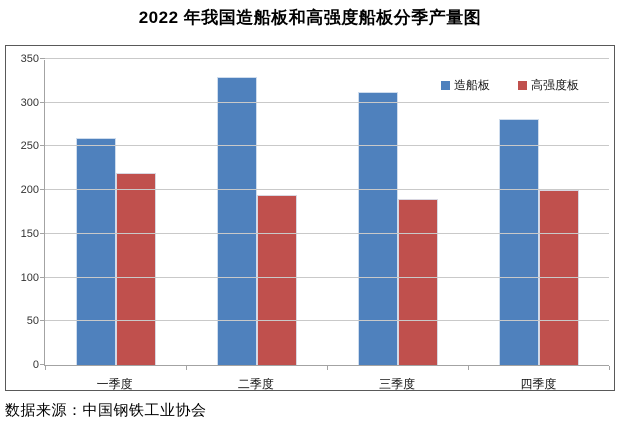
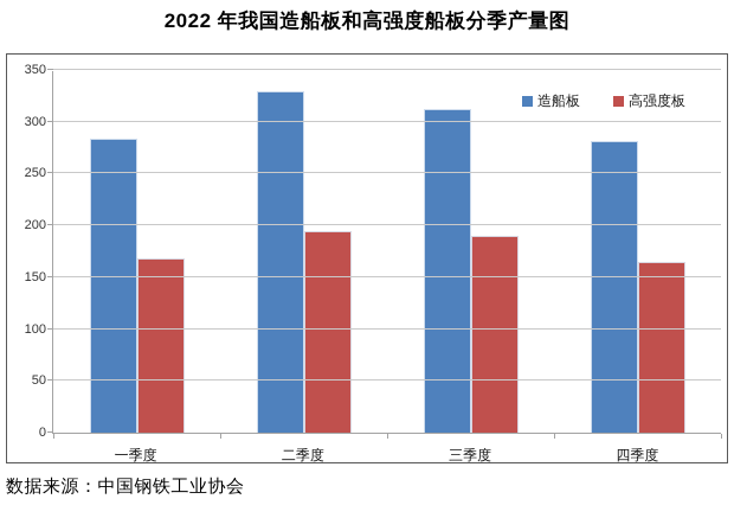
造船板/一季度: 260 -> 280
高强度板/一季度: 220 -> 170
高强度板/四季度: 200 -> 160
